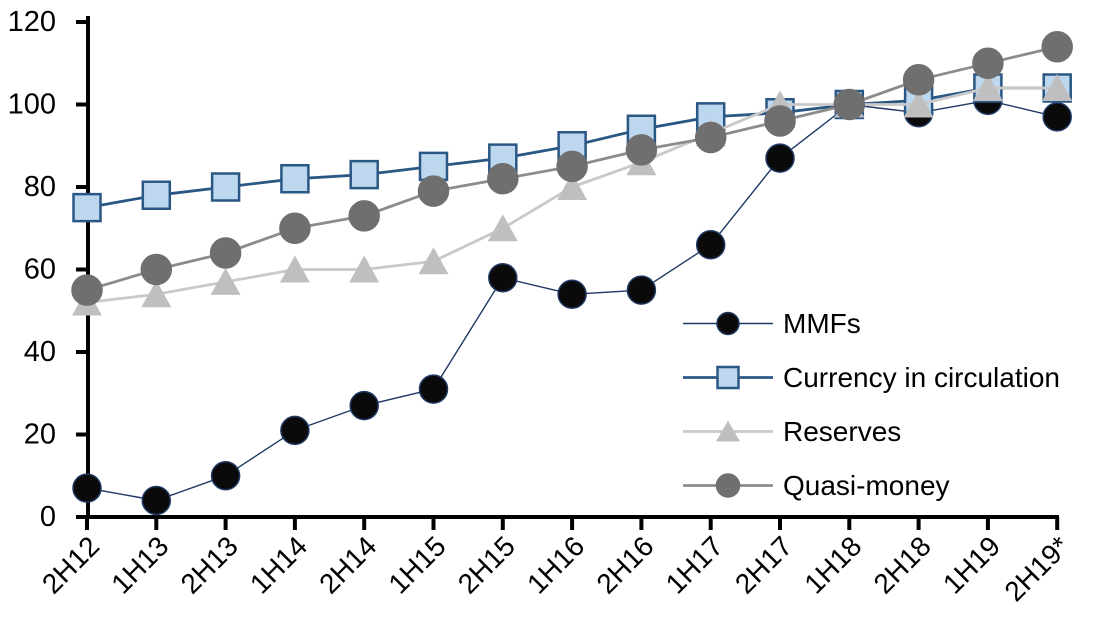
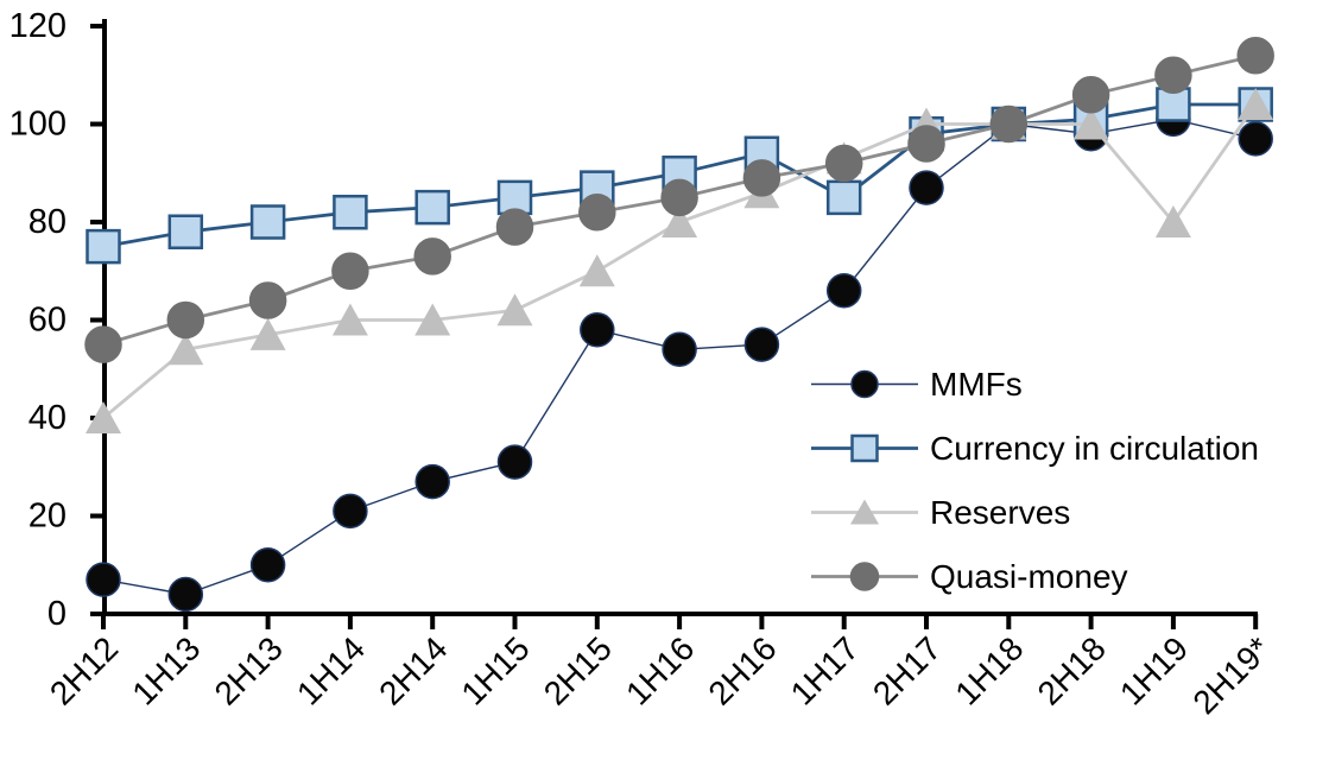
Reserves/2H12: 52 -> 40
Currency in circulation/1H17: 97 -> 85
Reserves/1H19: 104 -> 80
